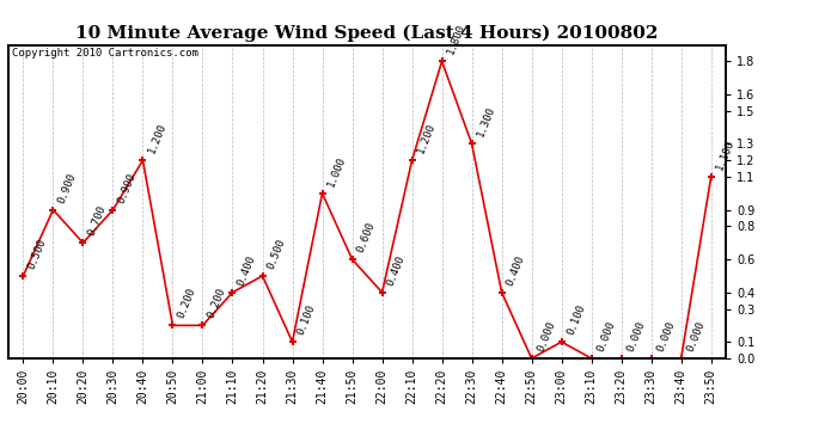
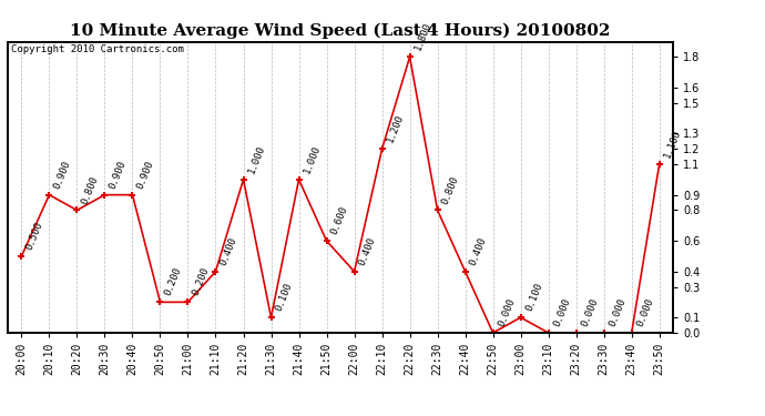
20:20: 0.700 -> 0.800
20:40: 1.200 -> 0.900
21:20: 0.500 -> 1.000
22:30: 1.300 -> 0.800
